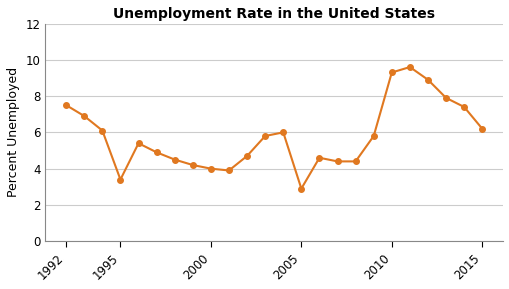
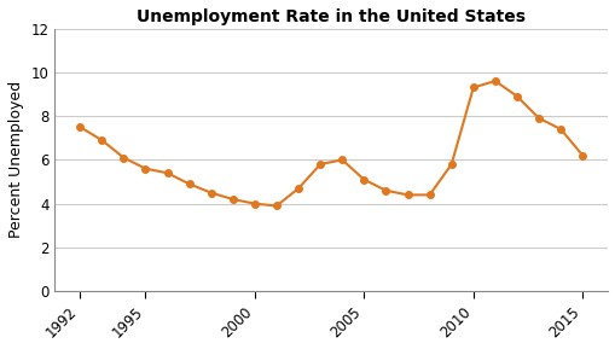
1995: 3.4 -> 5.6
2005: 2.9 -> 5.1
